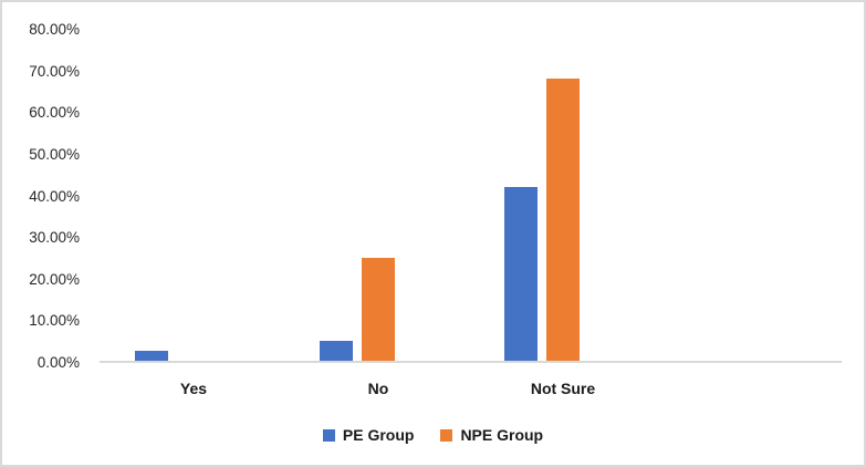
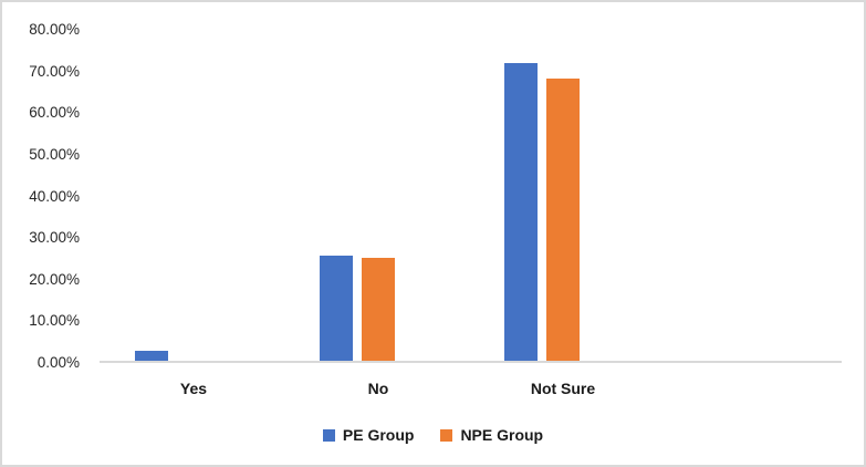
PE Group/No: 5% -> 26%
PE Group/Not Sure: 42% -> 72%
